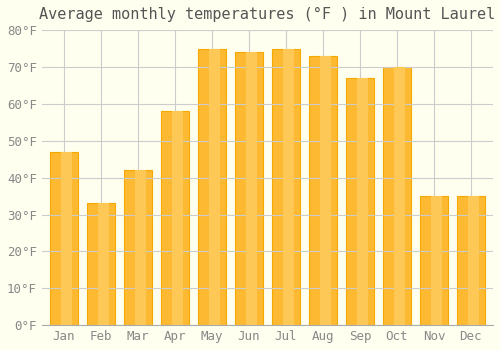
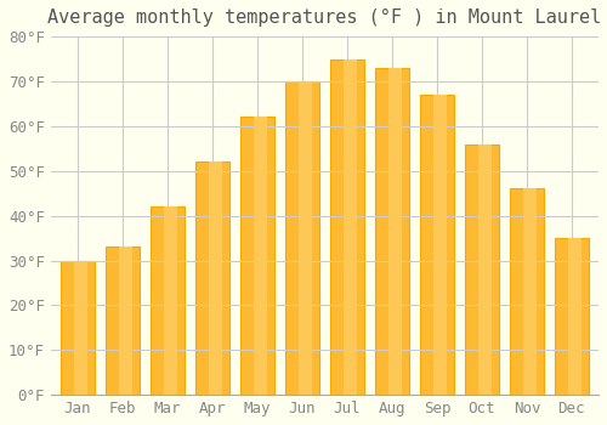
Jan: 47°F -> 30°F
Apr: 58°F -> 52°F
May: 75°F -> 62°F
Jun: 74°F -> 70°F
Oct: 70°F -> 56°F
Nov: 35°F -> 46°F
